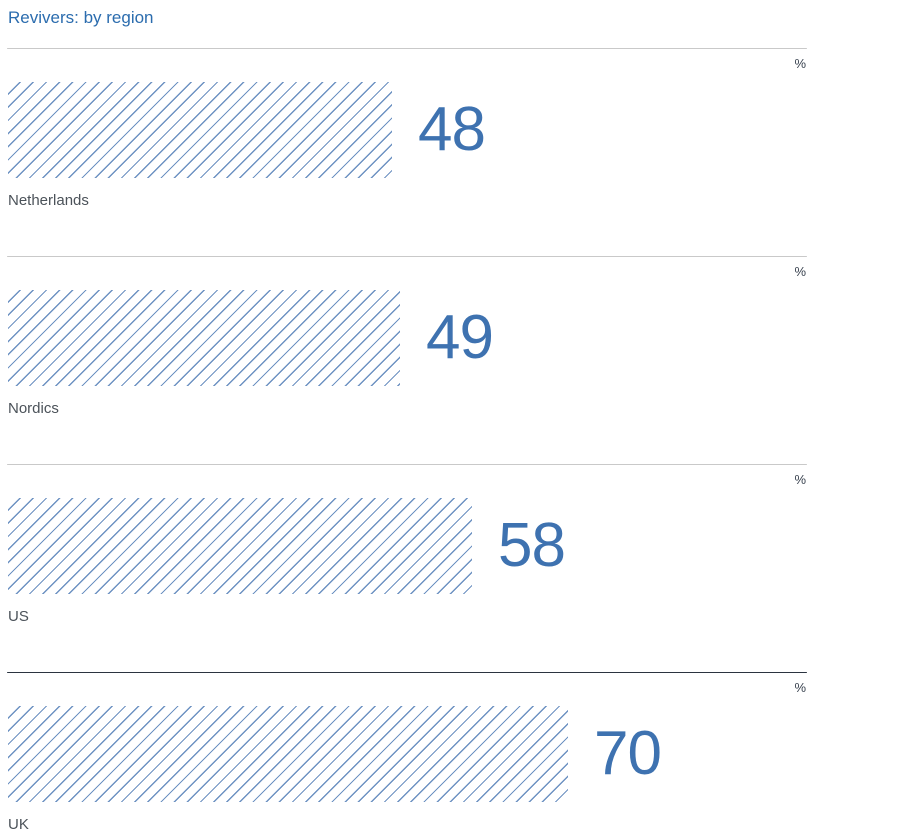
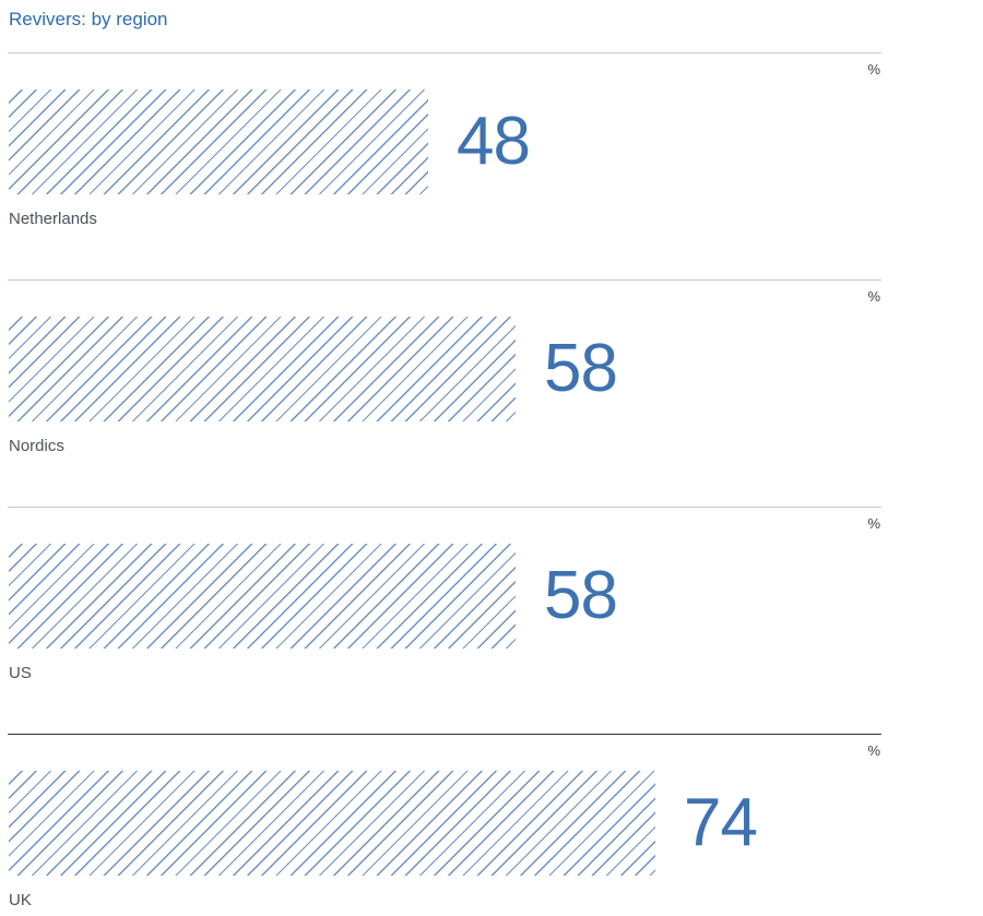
Nordics: 49 -> 58
UK: 70 -> 74
